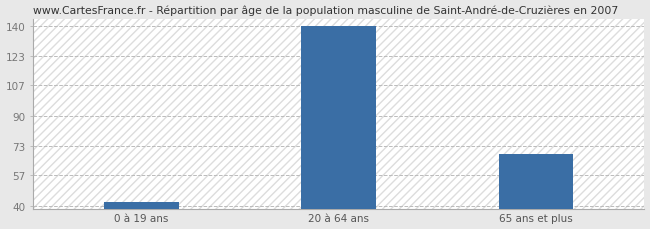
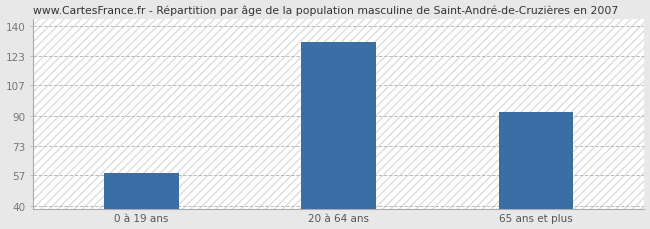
0 à 19 ans: 42 -> 58
20 à 64 ans: 140 -> 131
65 ans et plus: 69 -> 92
